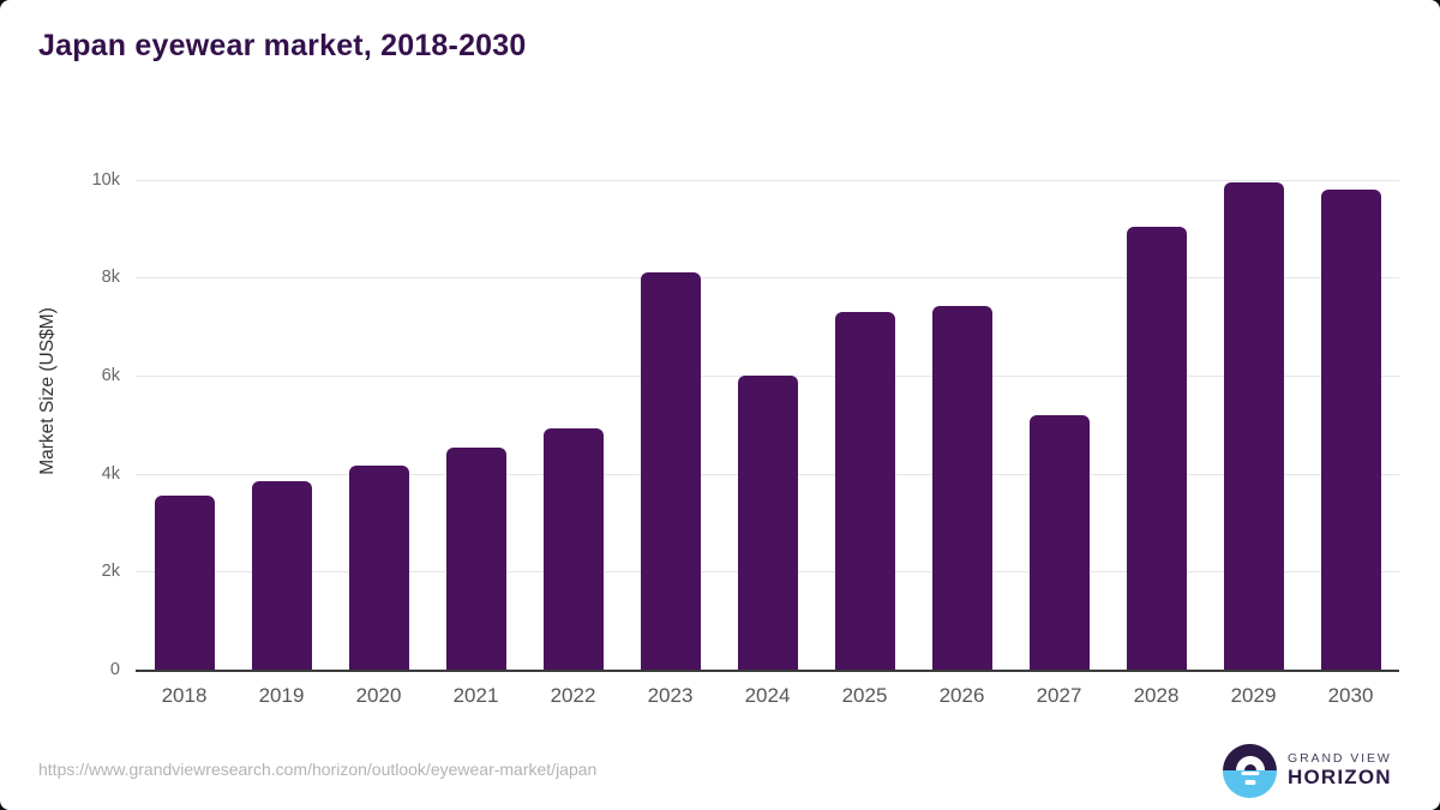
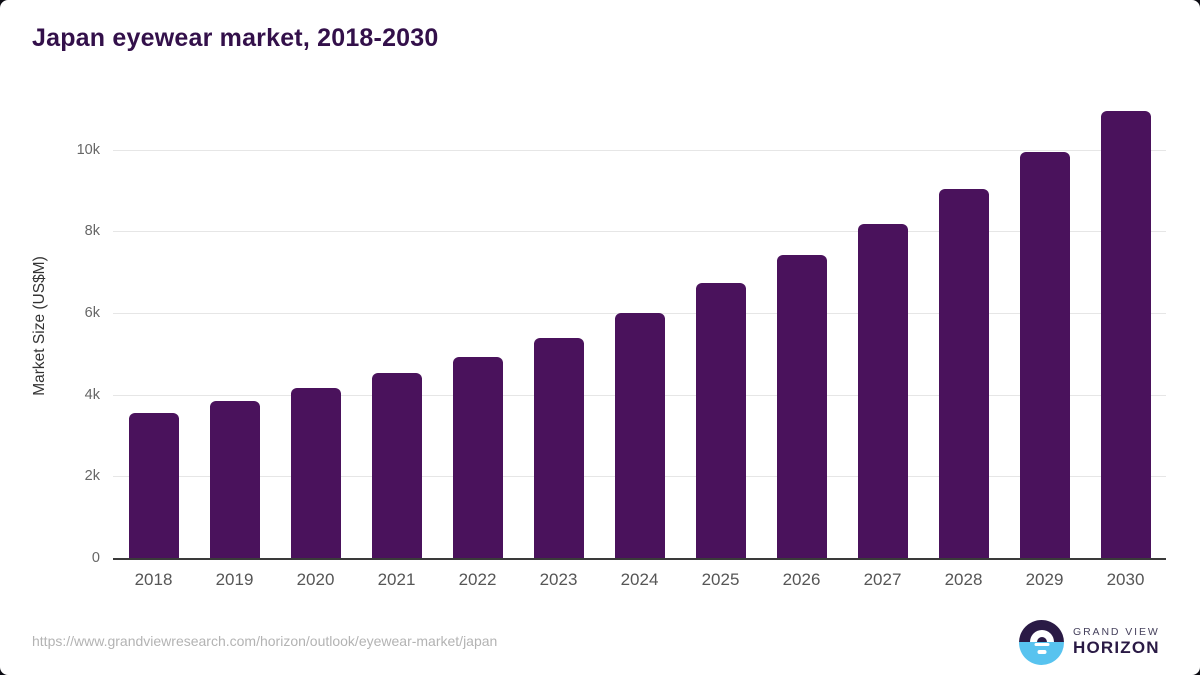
2023: 8.1k -> 5.4k
2025: 7.3k -> 6.7k
2027: 5.2k -> 8.2k
2030: 9.8k -> 11.0k
